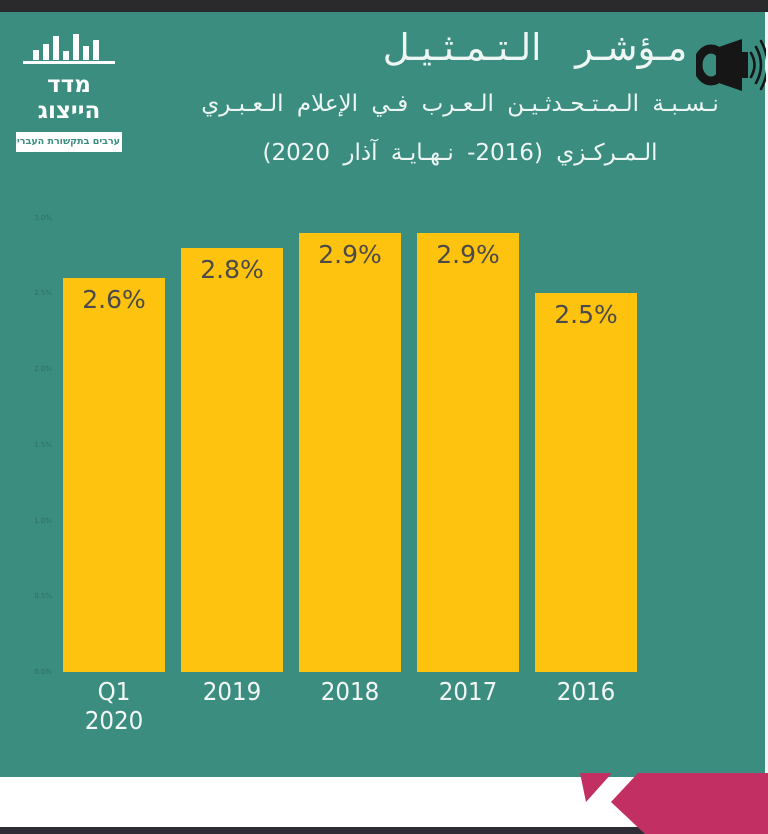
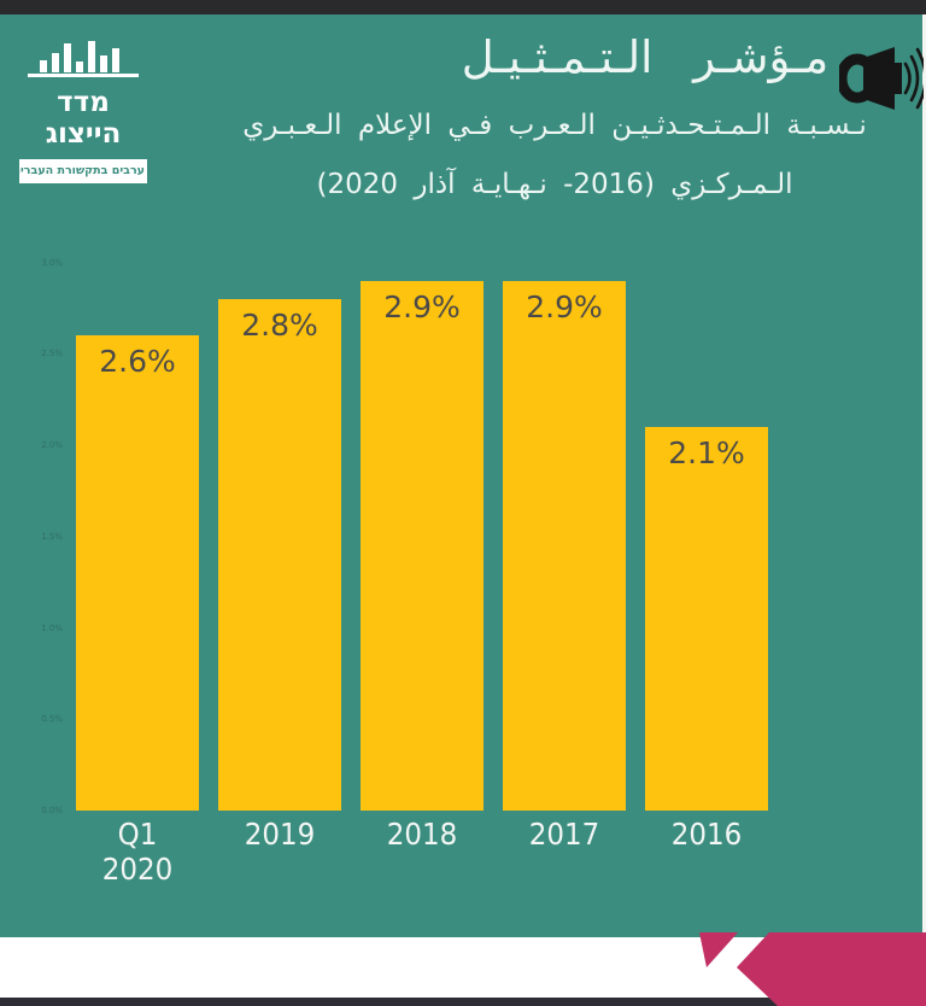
2016: 2.5% -> 2.1%
